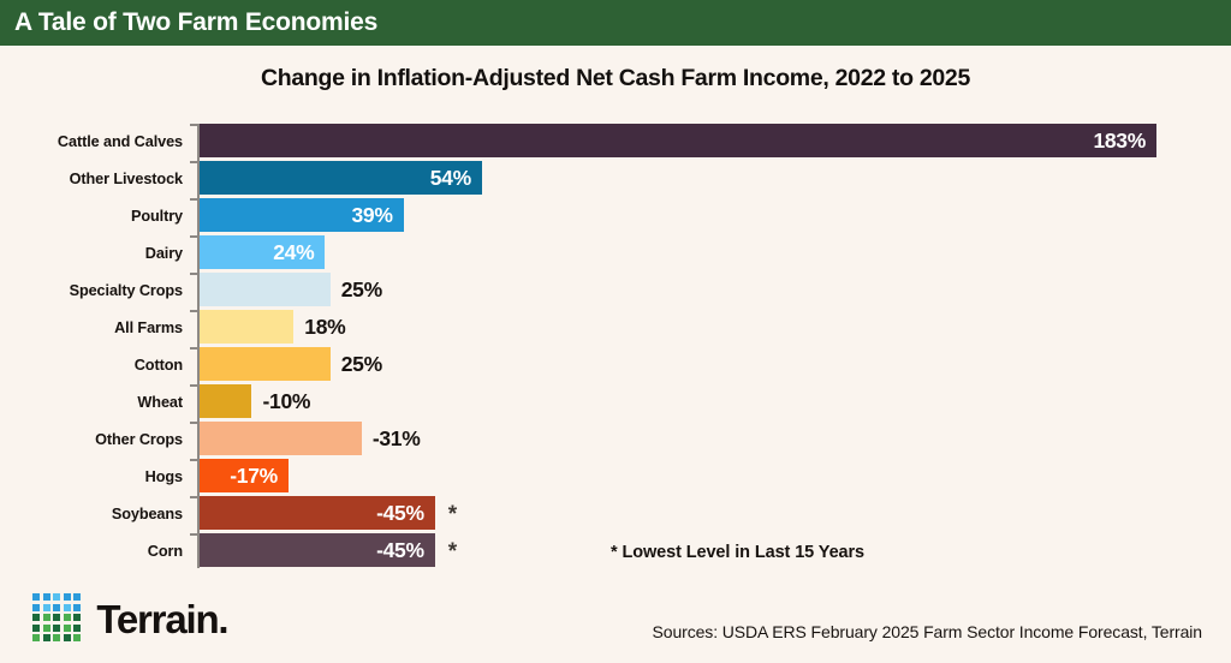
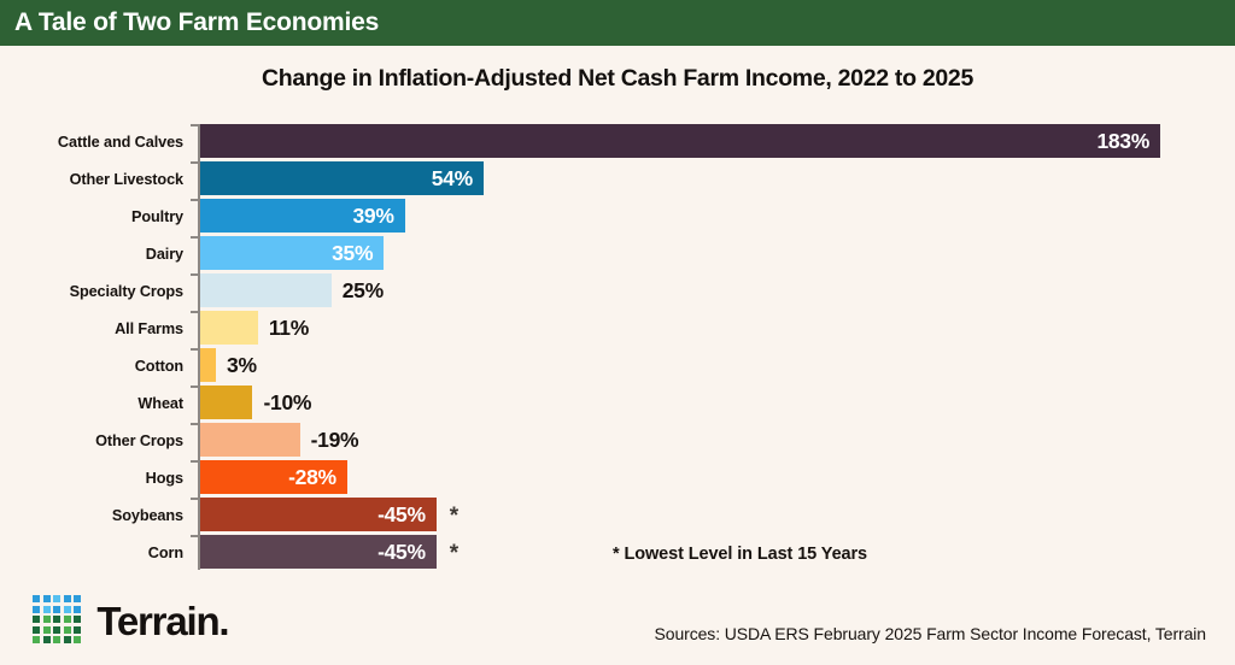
Dairy: 24% -> 35%
All Farms: 18% -> 11%
Cotton: 25% -> 3%
Other Crops: -31% -> -19%
Hogs: -17% -> -28%
